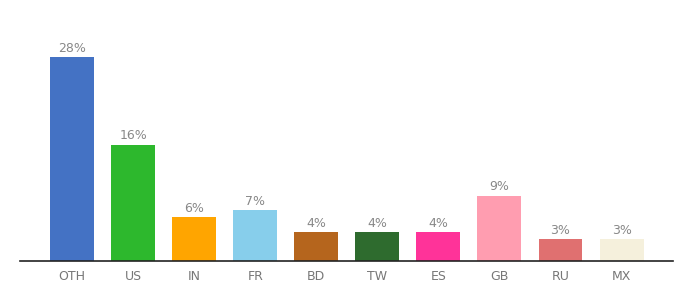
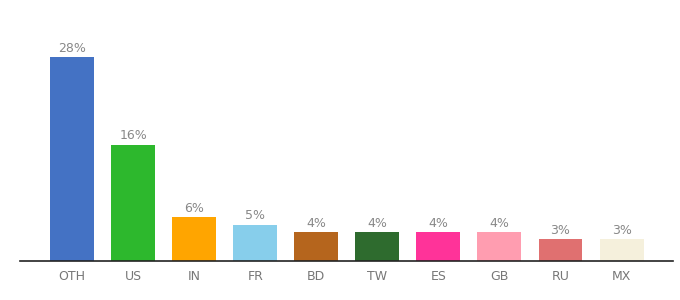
FR: 7% -> 5%
GB: 9% -> 4%
